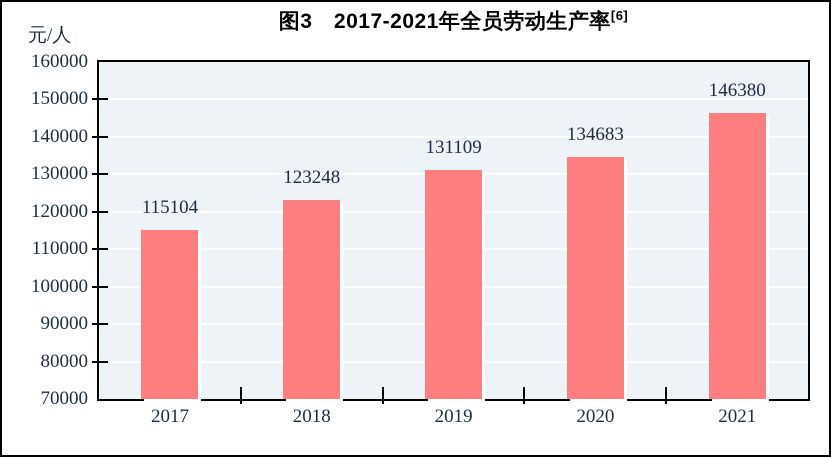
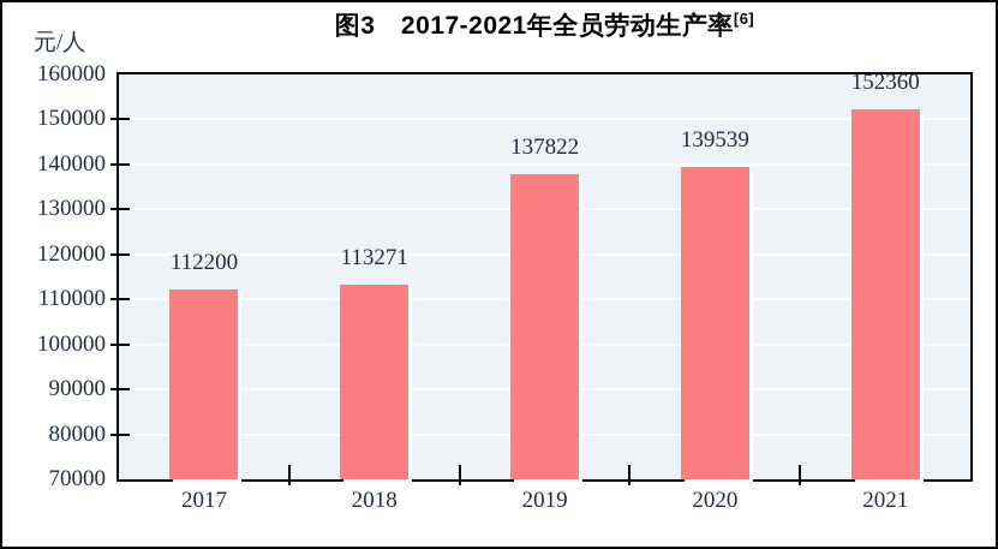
2017: 115104 -> 112200
2018: 123248 -> 113271
2019: 131109 -> 137822
2020: 134683 -> 139539
2021: 146380 -> 152360
